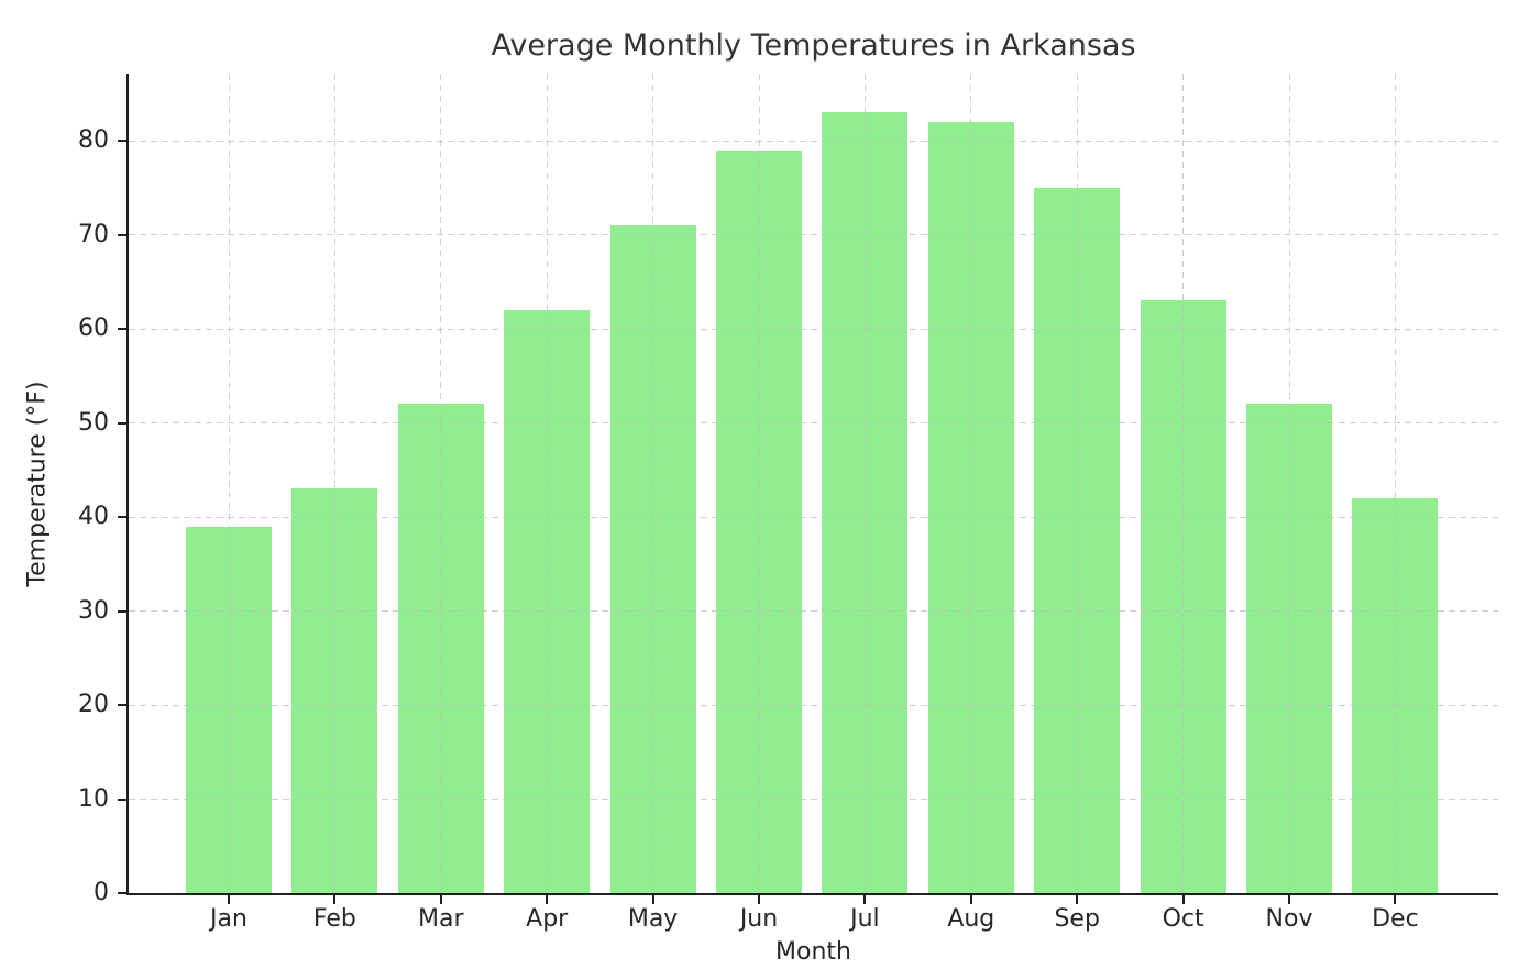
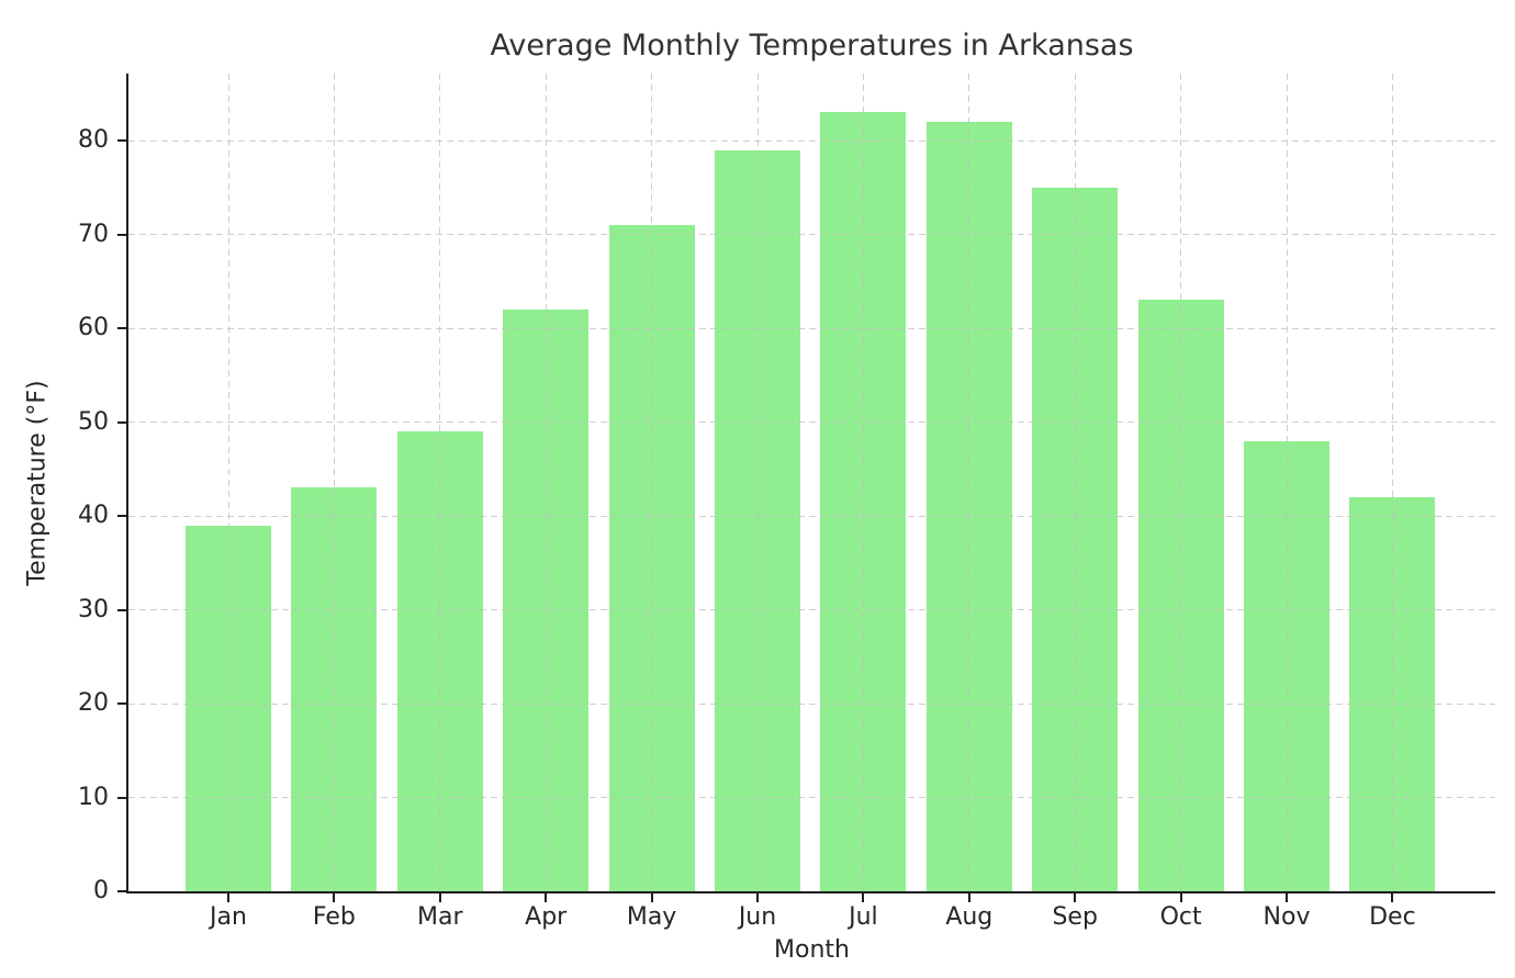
Mar: 52 -> 49
Nov: 52 -> 48
